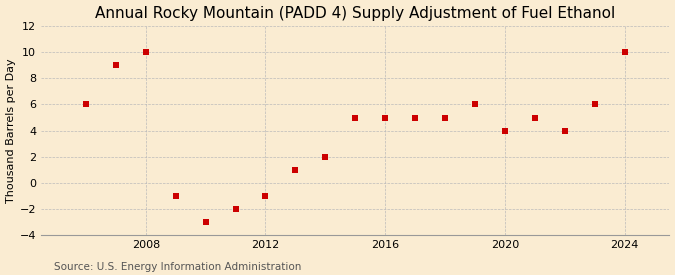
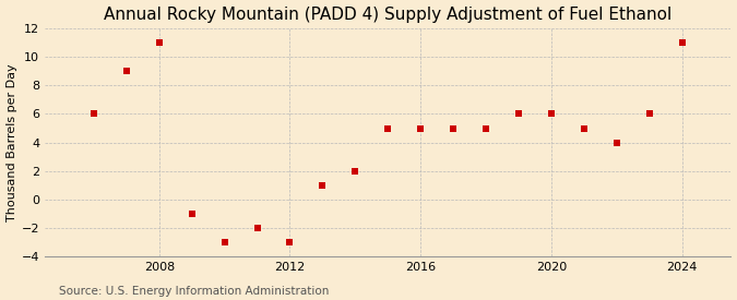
2008: 10 -> 11
2012: -1 -> -3
2020: 4 -> 6
2024: 10 -> 11
